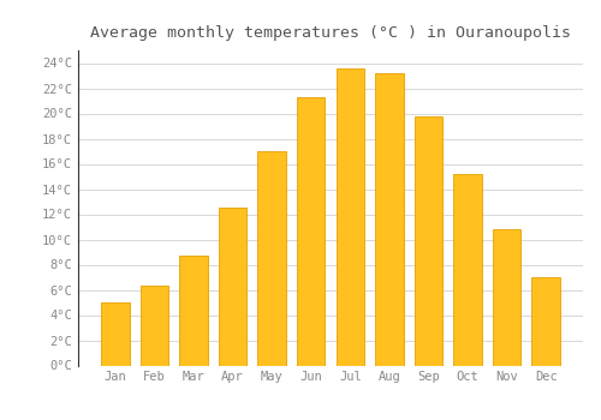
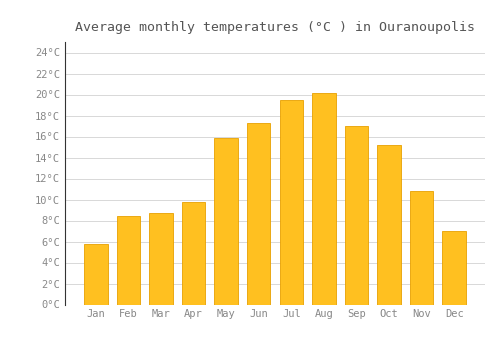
Jan: 5.0°C -> 5.8°C
Feb: 6.3°C -> 8.4°C
Apr: 12.5°C -> 9.8°C
May: 17.0°C -> 15.9°C
Jun: 21.3°C -> 17.3°C
Jul: 23.6°C -> 19.5°C
Aug: 23.2°C -> 20.1°C
Sep: 19.8°C -> 17.0°C
